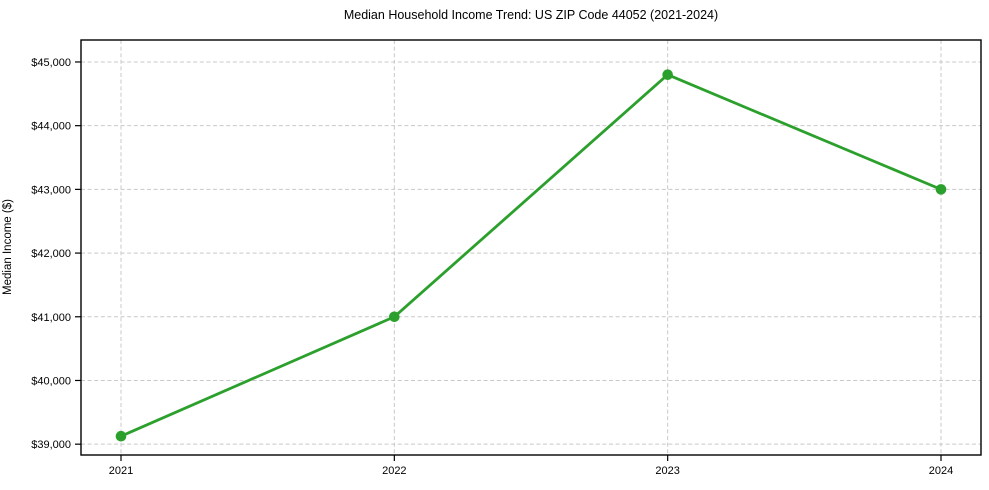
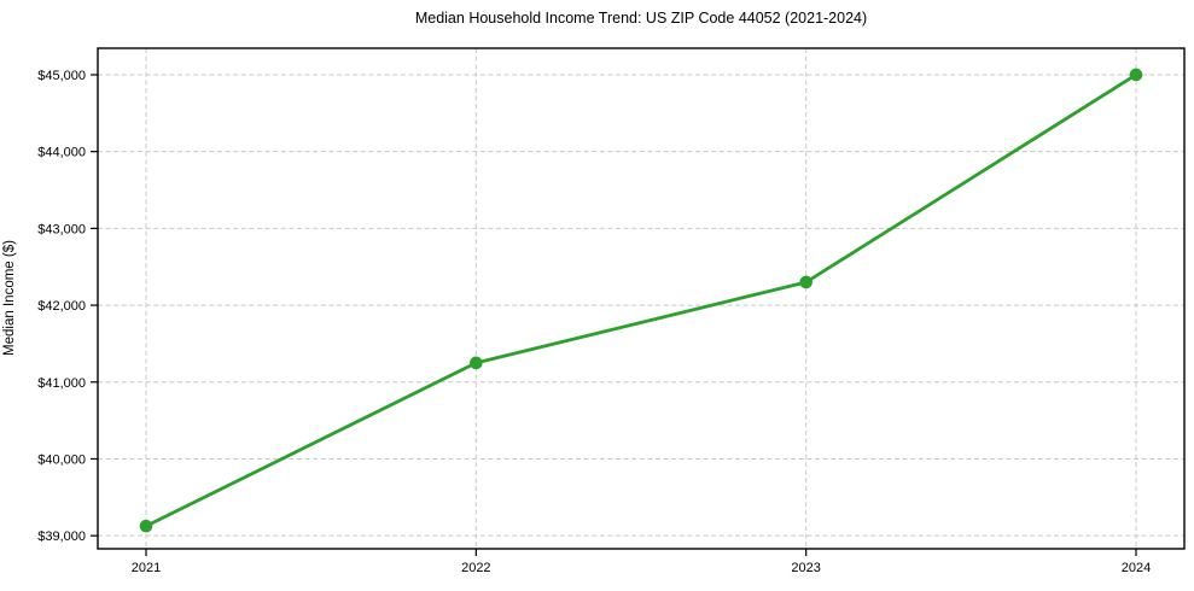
2022: $41000 -> $41200
2023: $44800 -> $42300
2024: $43000 -> $45000
